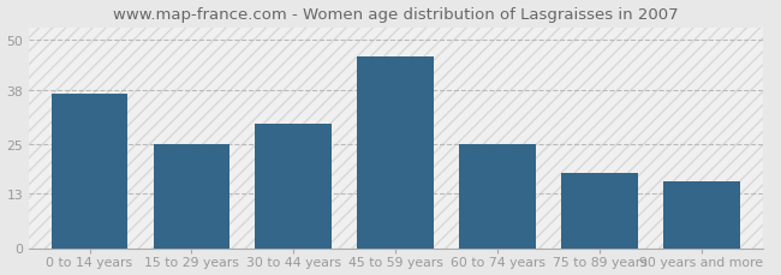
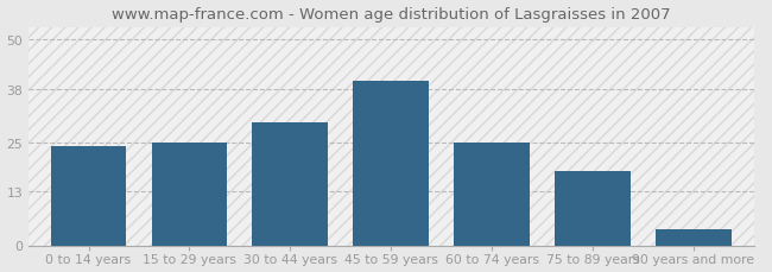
0 to 14 years: 37 -> 24
45 to 59 years: 46 -> 40
90 years and more: 16 -> 4
